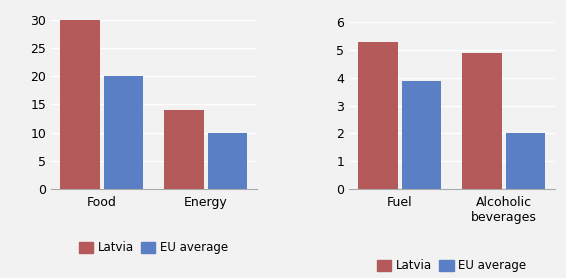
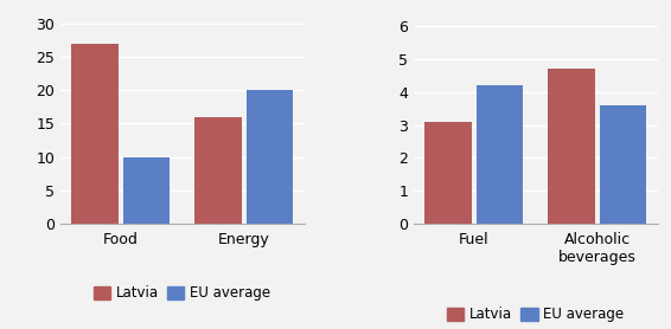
Latvia/Food: 30 -> 27
EU average/Food: 20 -> 10
Latvia/Energy: 14 -> 16
EU average/Energy: 10 -> 20
Latvia/Fuel: 5.3 -> 3.1
EU average/Fuel: 3.9 -> 4.2
Latvia/Alcoholic beverages: 4.9 -> 4.7
EU average/Alcoholic beverages: 2.0 -> 3.6
